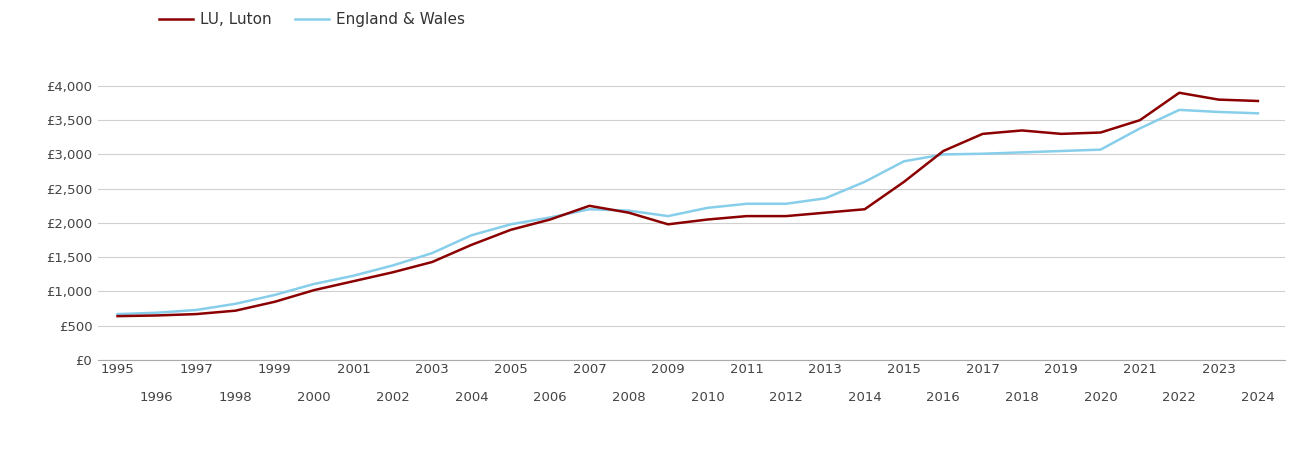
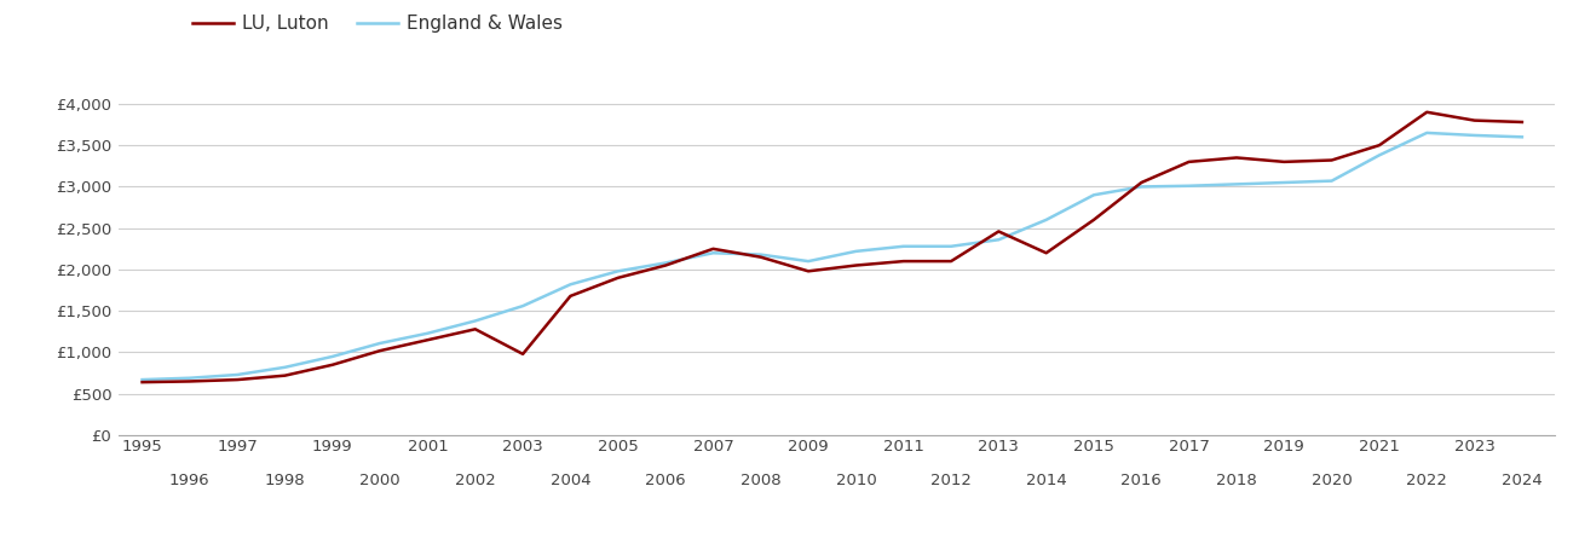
LU, Luton/2003: £1,430 -> £980
LU, Luton/2013: £2,150 -> £2,460
